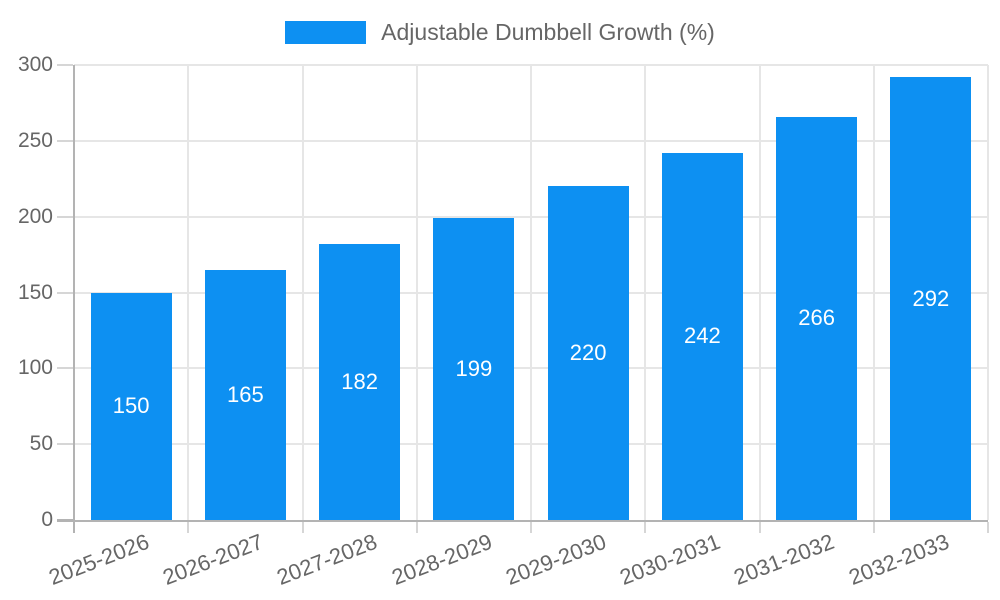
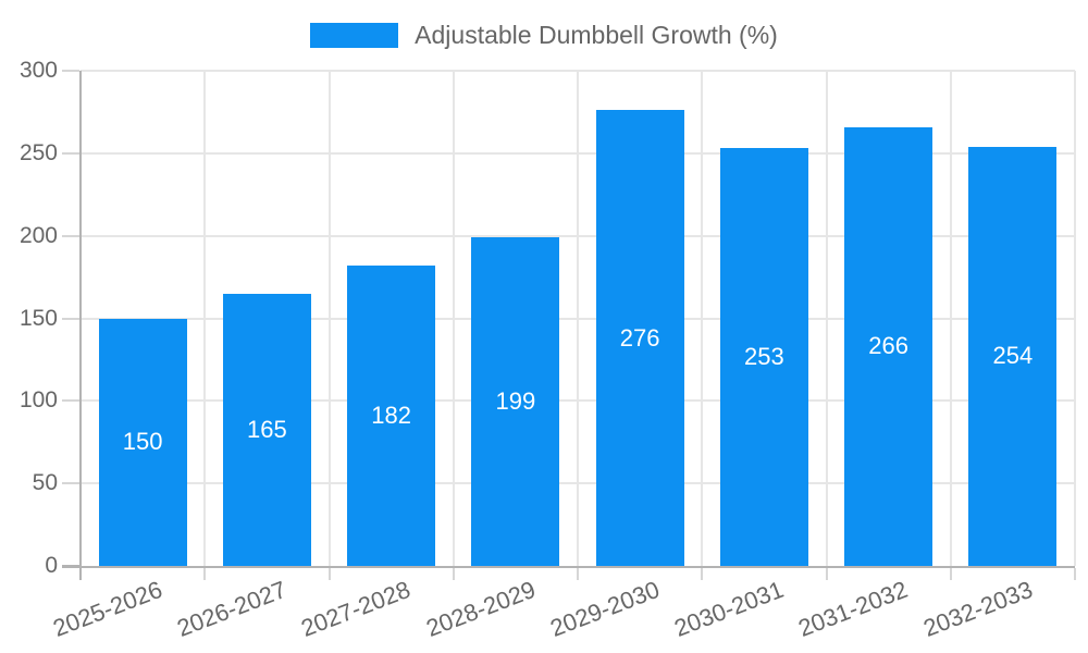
2029-2030: 220 -> 276
2030-2031: 242 -> 253
2032-2033: 292 -> 254
